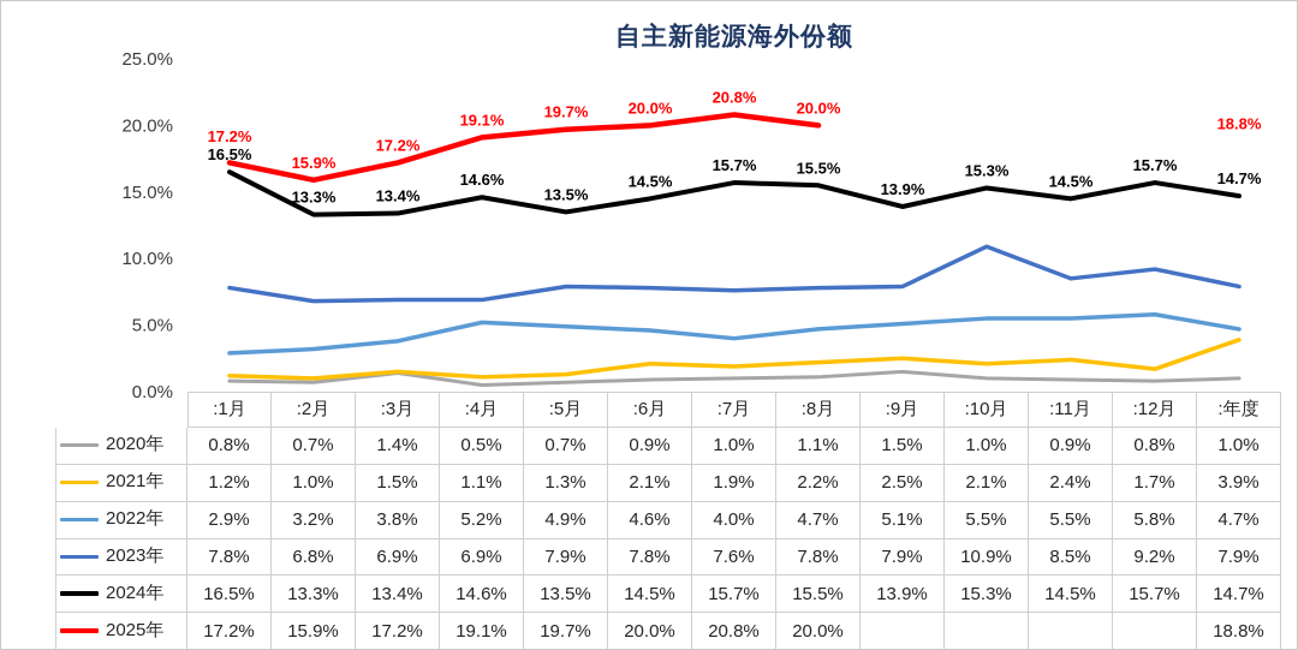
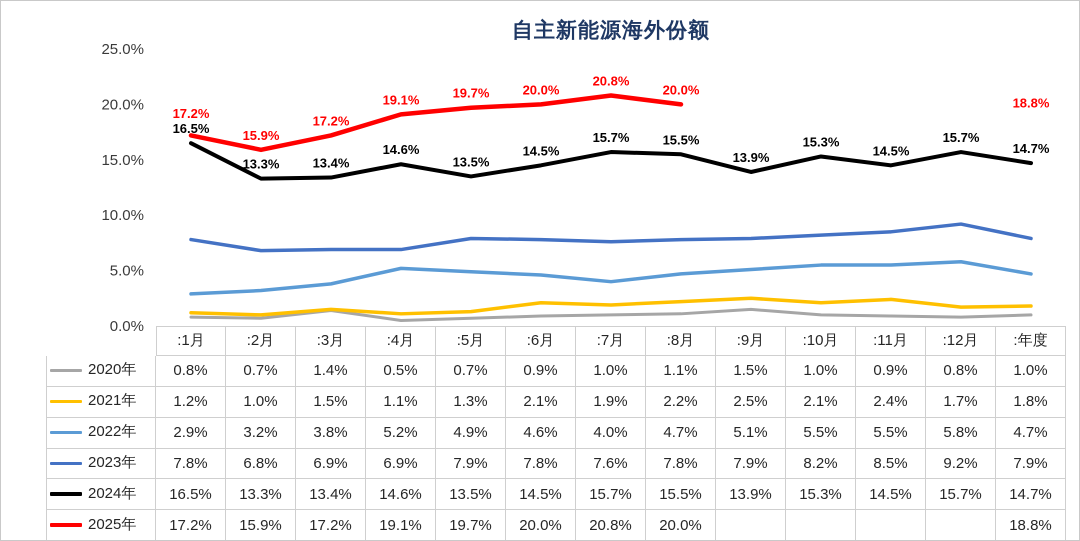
2023年/:10月: 10.9% -> 8.2%
2021年/:年度: 3.9% -> 1.8%
